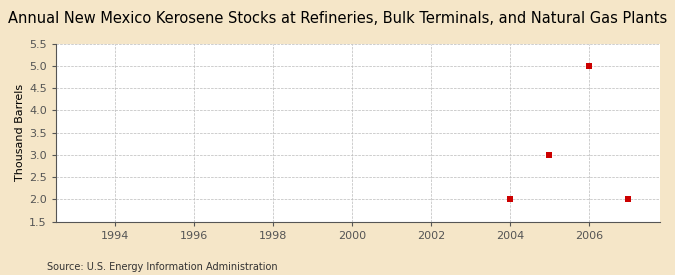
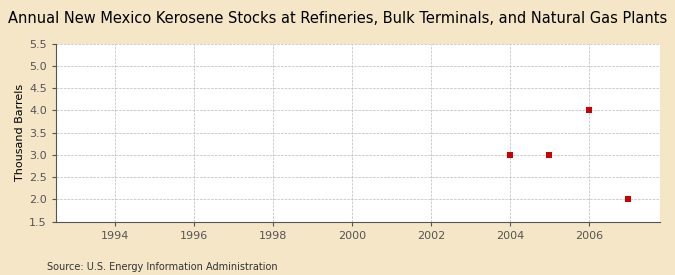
2004: 2 -> 3
2006: 5 -> 4
